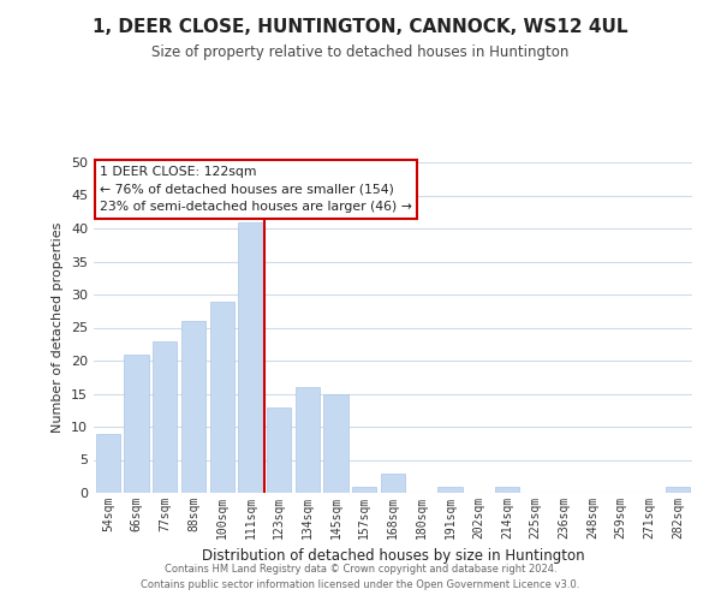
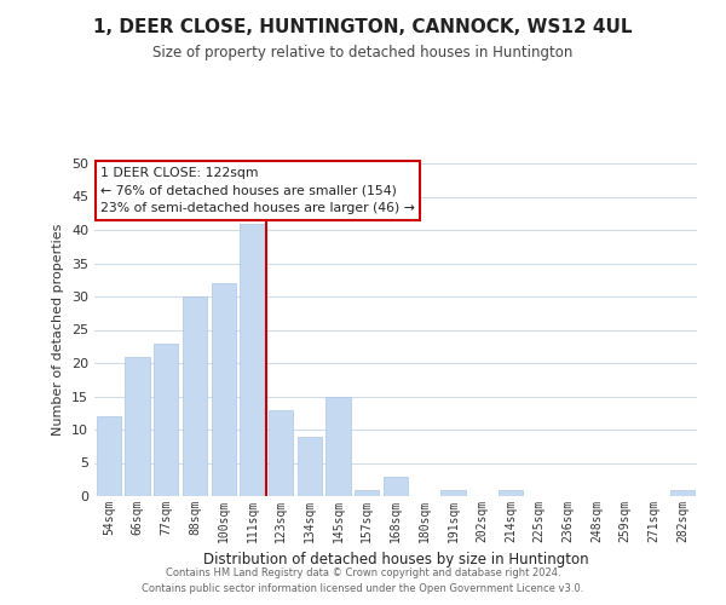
54sqm: 9 -> 12
88sqm: 26 -> 30
100sqm: 29 -> 32
134sqm: 16 -> 9
